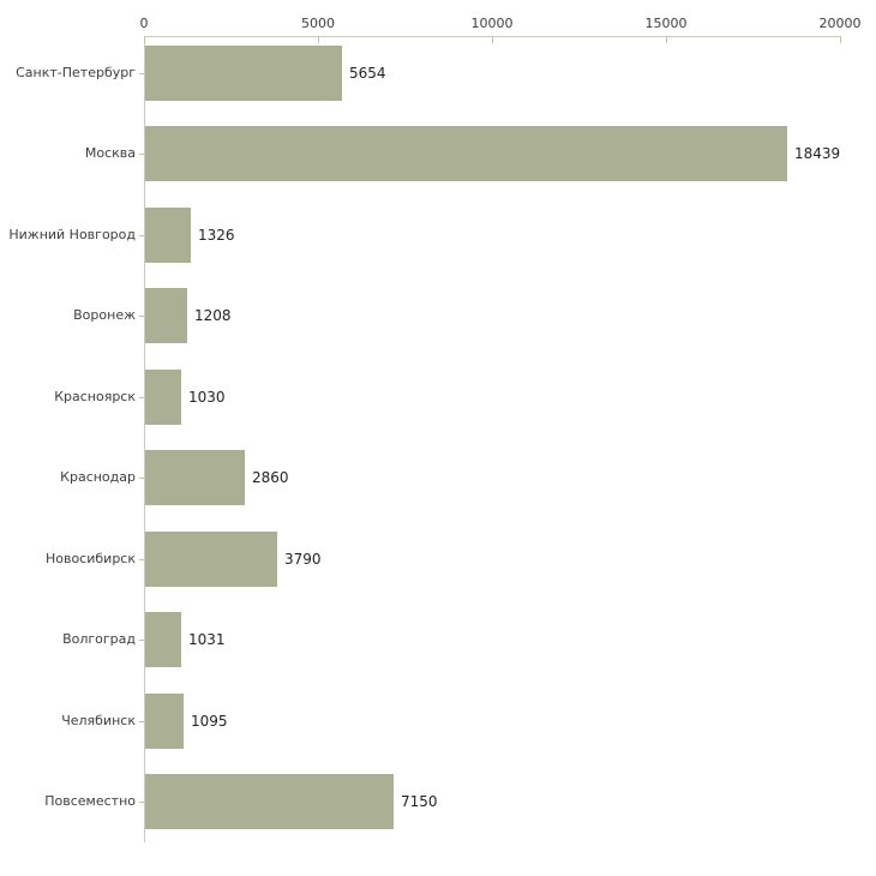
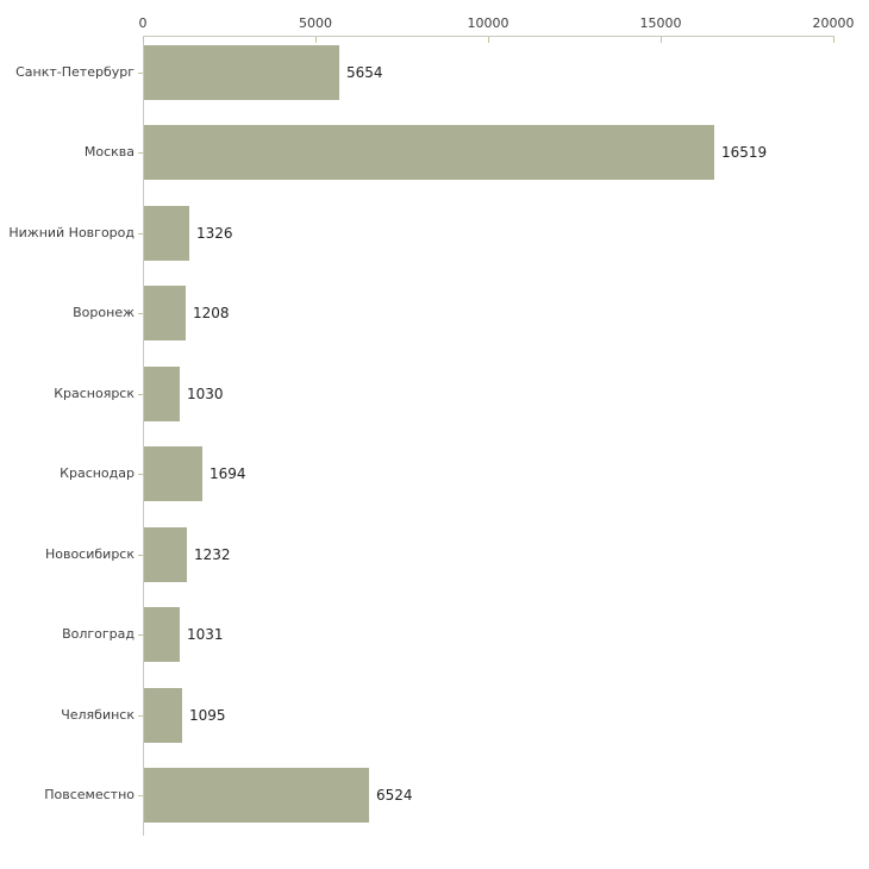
Москва: 18439 -> 16519
Краснодар: 2860 -> 1694
Новосибирск: 3790 -> 1232
Повсеместно: 7150 -> 6524
